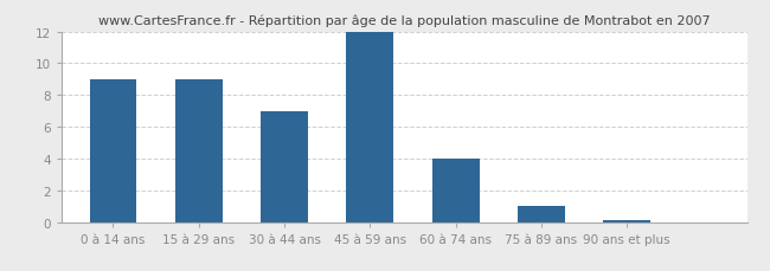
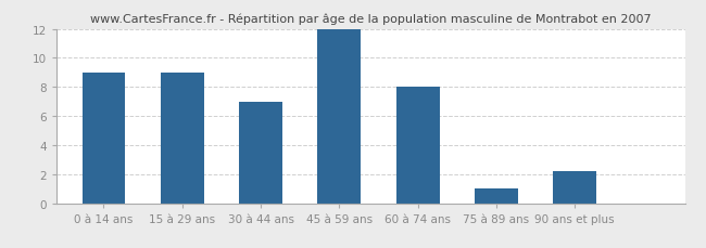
60 à 74 ans: 4.0 -> 8.0
90 ans et plus: 0.1 -> 2.2
